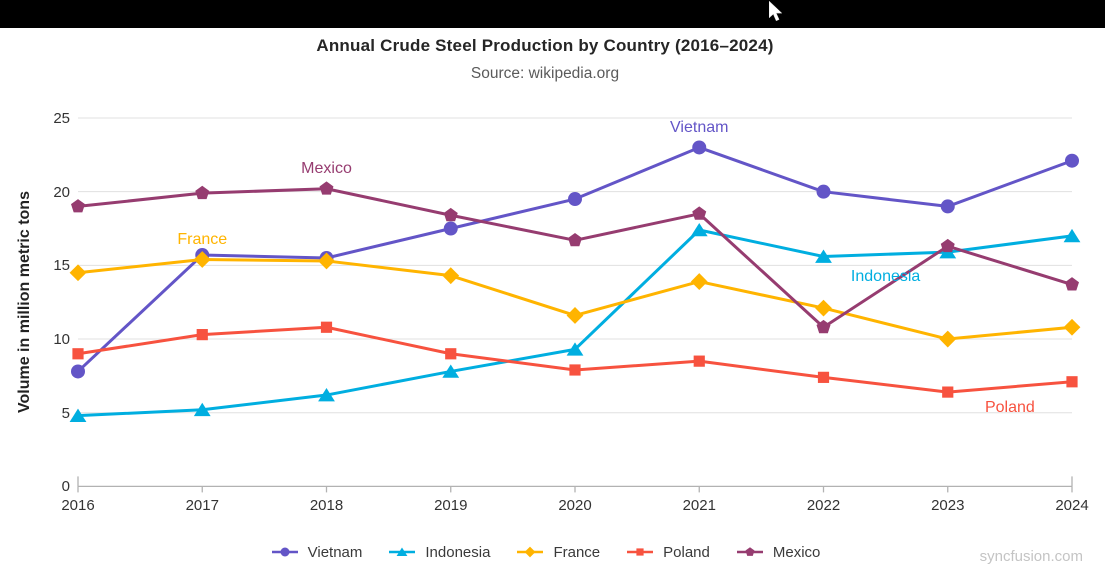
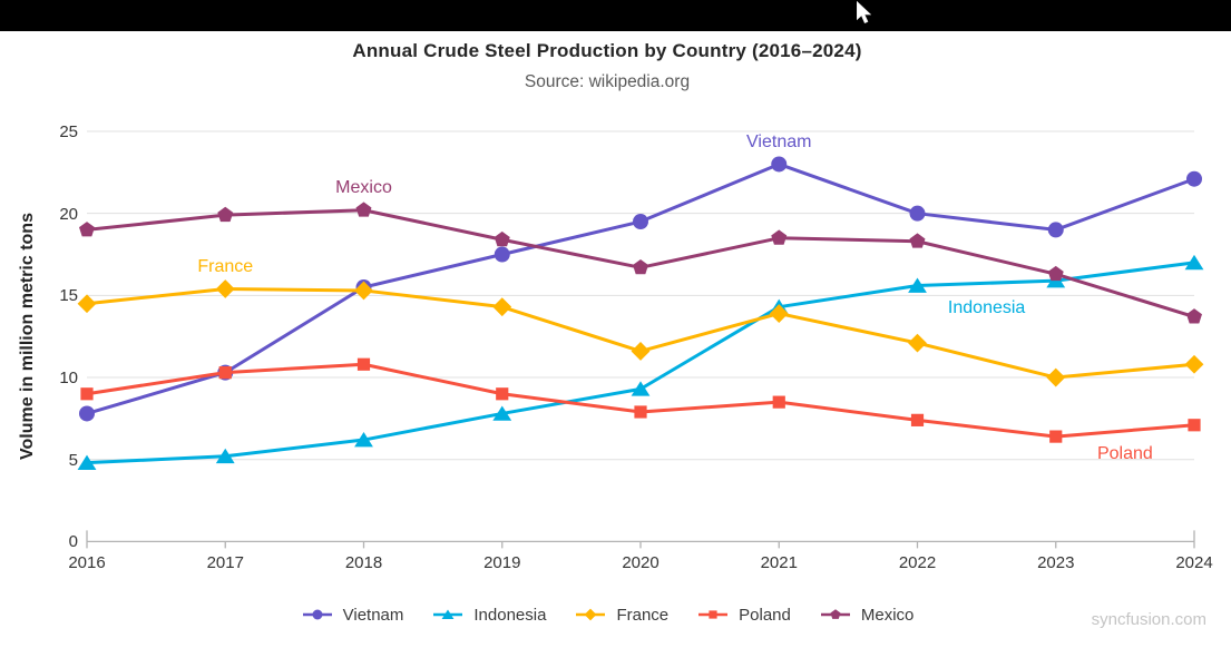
Vietnam/2017: 15.7 -> 10.3
Indonesia/2021: 17.4 -> 14.3
Mexico/2022: 10.8 -> 18.3
